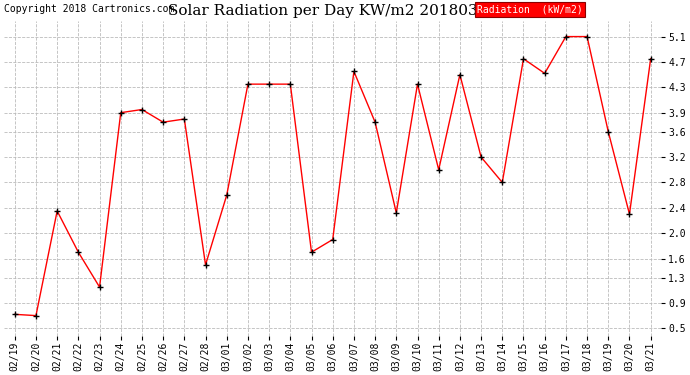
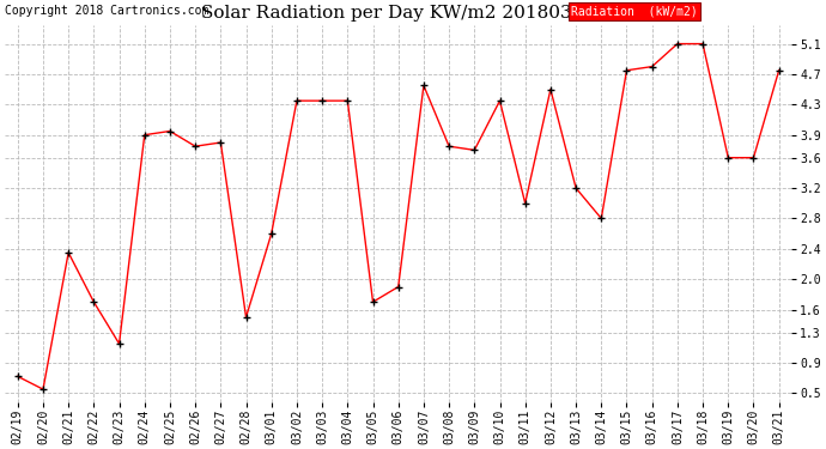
02/20: 0.70 -> 0.55
03/09: 2.32 -> 3.70
03/16: 4.52 -> 4.80
03/20: 2.30 -> 3.60
